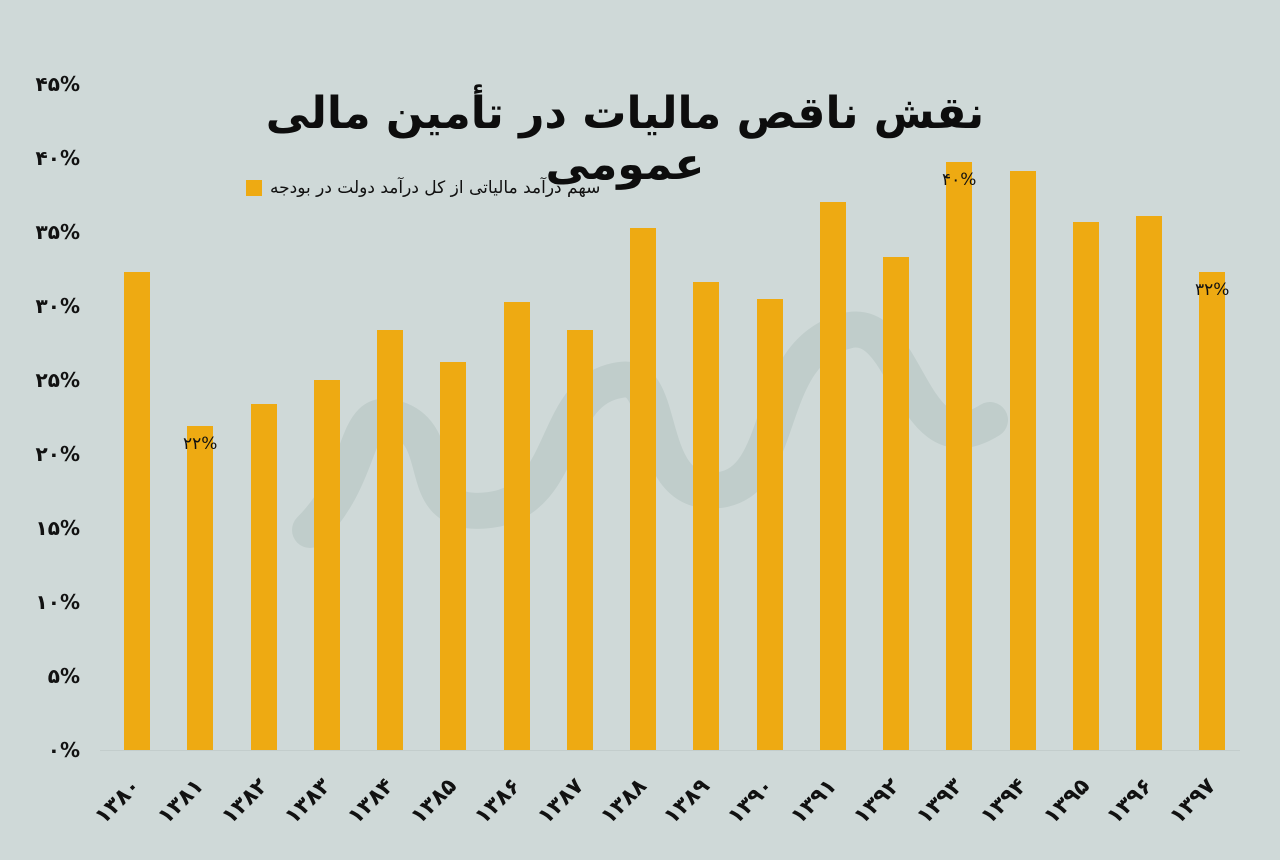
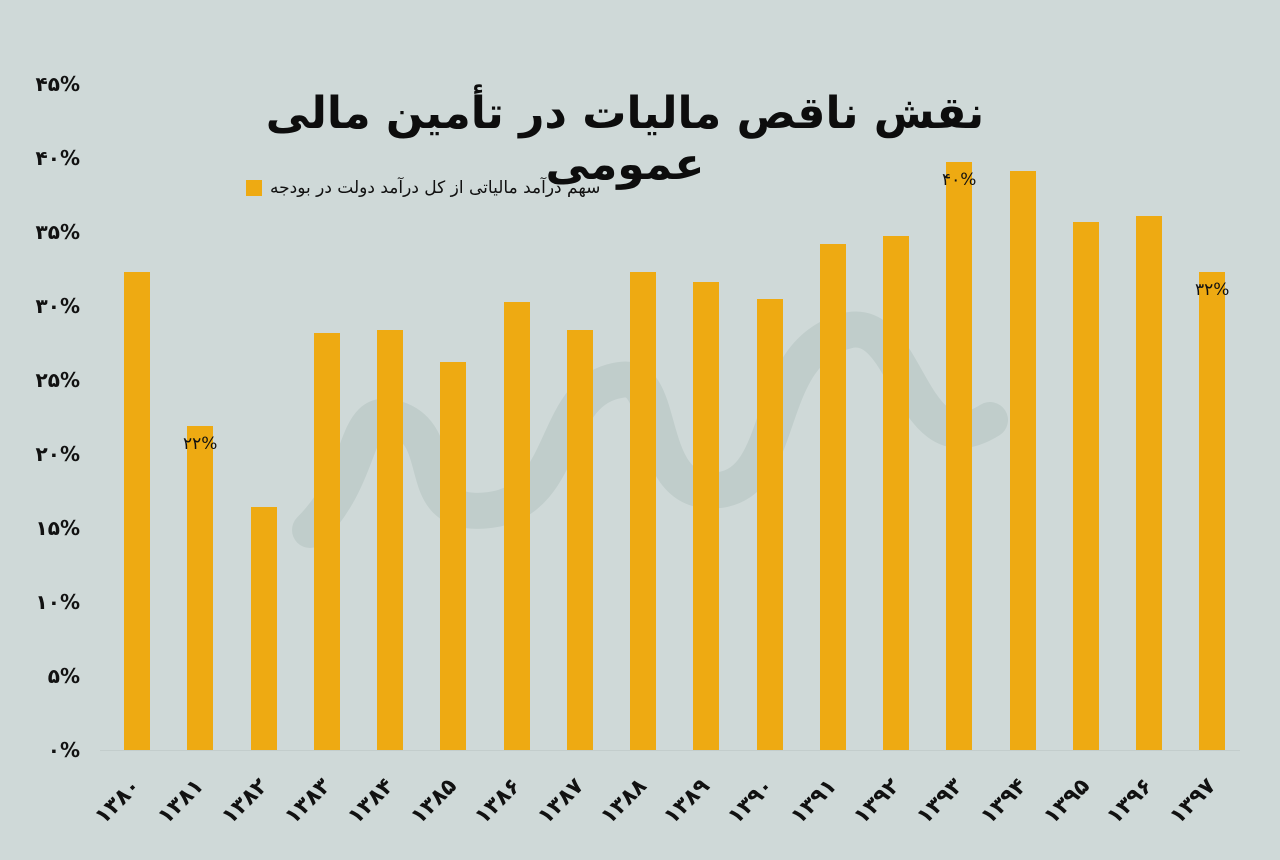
۱۳۸۲: 23.4% -> 16.4%
۱۳۸۳: 25.0% -> 28.2%
۱۳۸۸: 35.3% -> 32.3%
۱۳۹۱: 37.0% -> 34.2%
۱۳۹۲: 33.3% -> 34.7%
